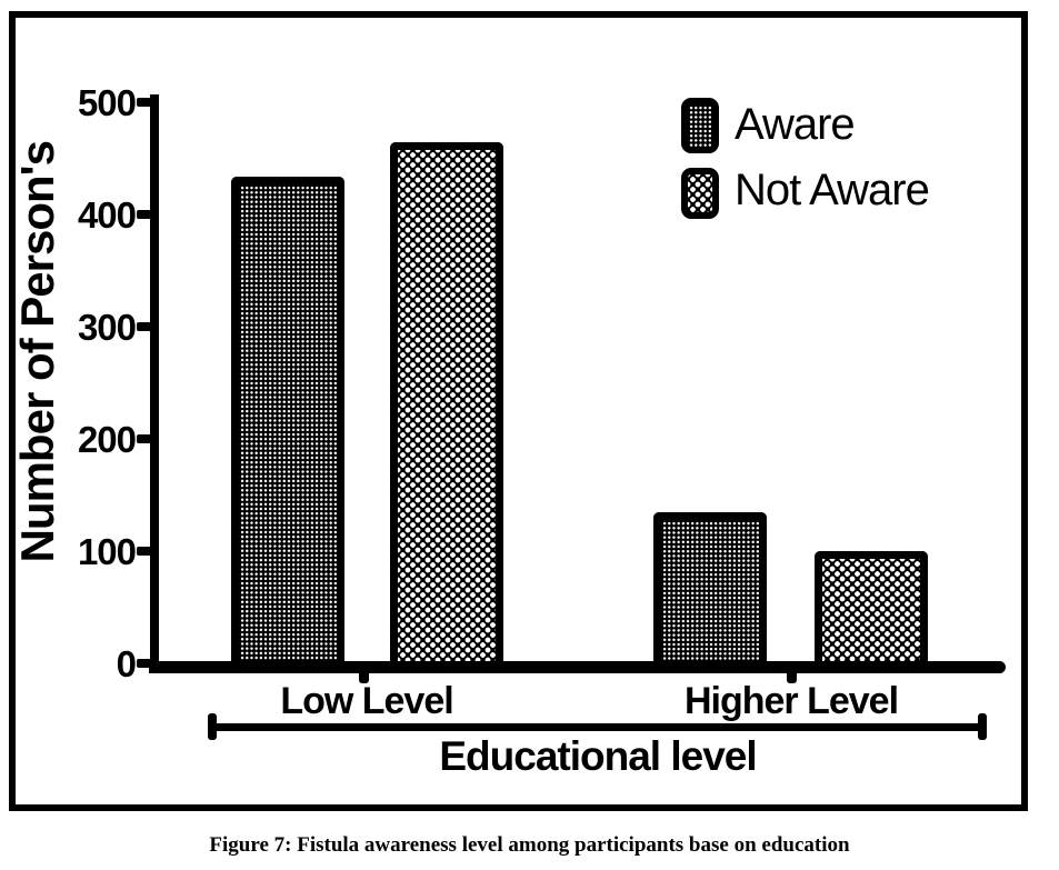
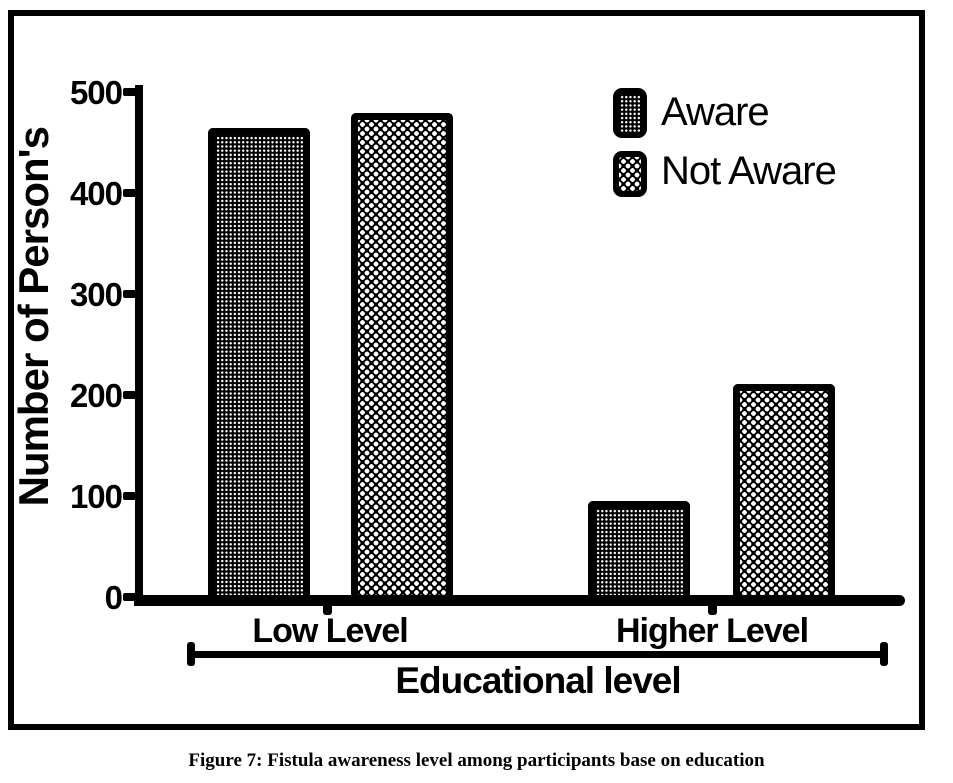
Aware/Low Level: 430 -> 460
Not Aware/Low Level: 460 -> 475
Aware/Higher Level: 130 -> 90
Not Aware/Higher Level: 95 -> 206
